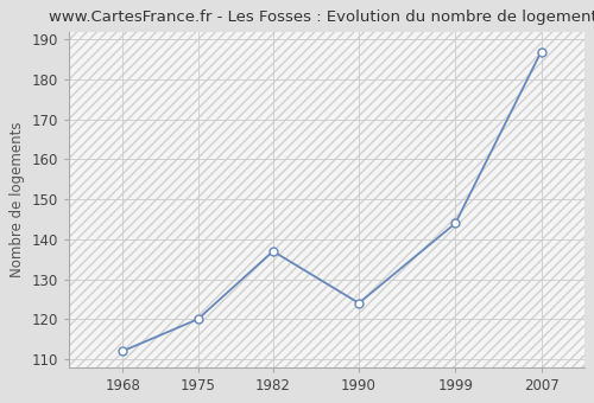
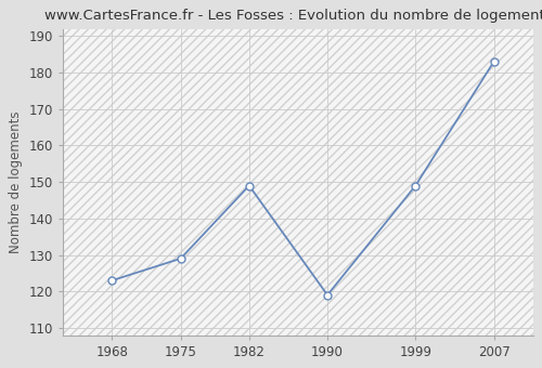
1968: 112 -> 123
1975: 120 -> 129
1982: 137 -> 149
1990: 124 -> 119
1999: 144 -> 149
2007: 187 -> 183
